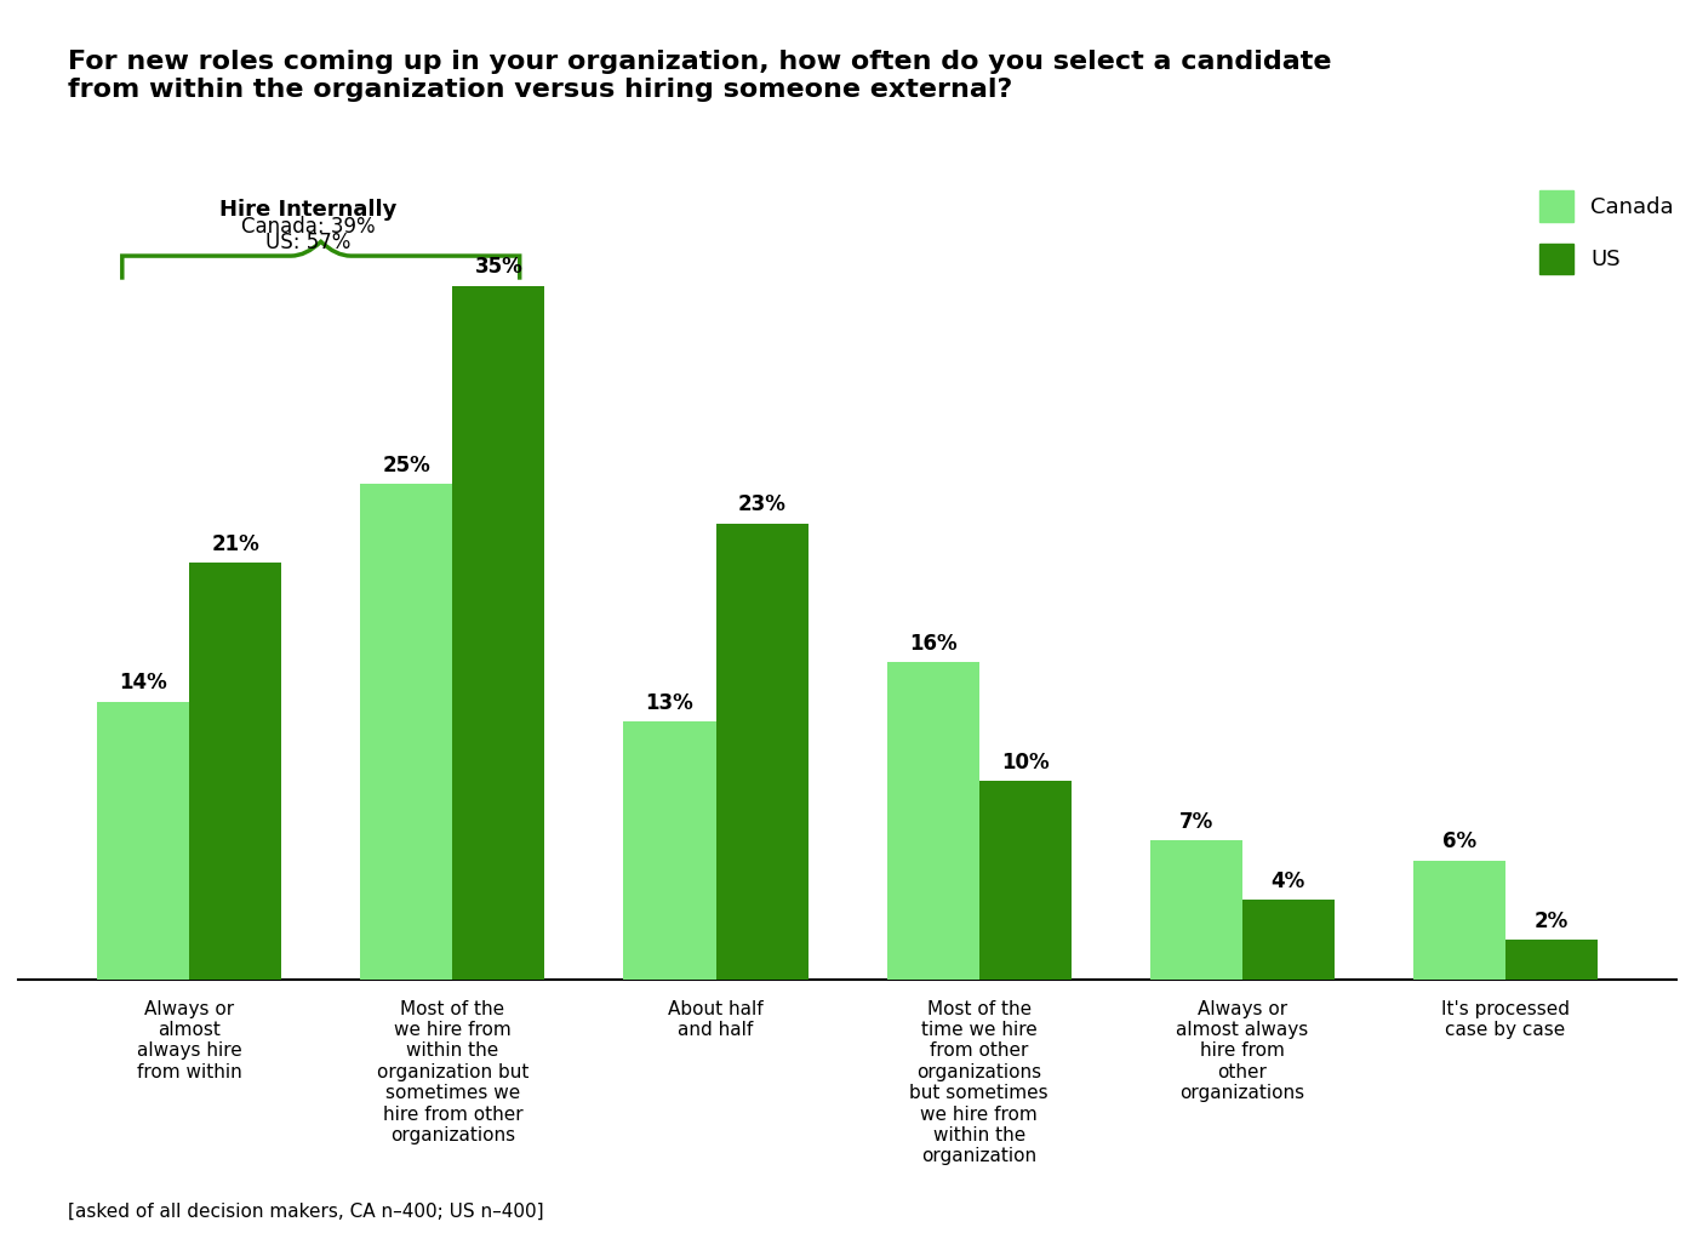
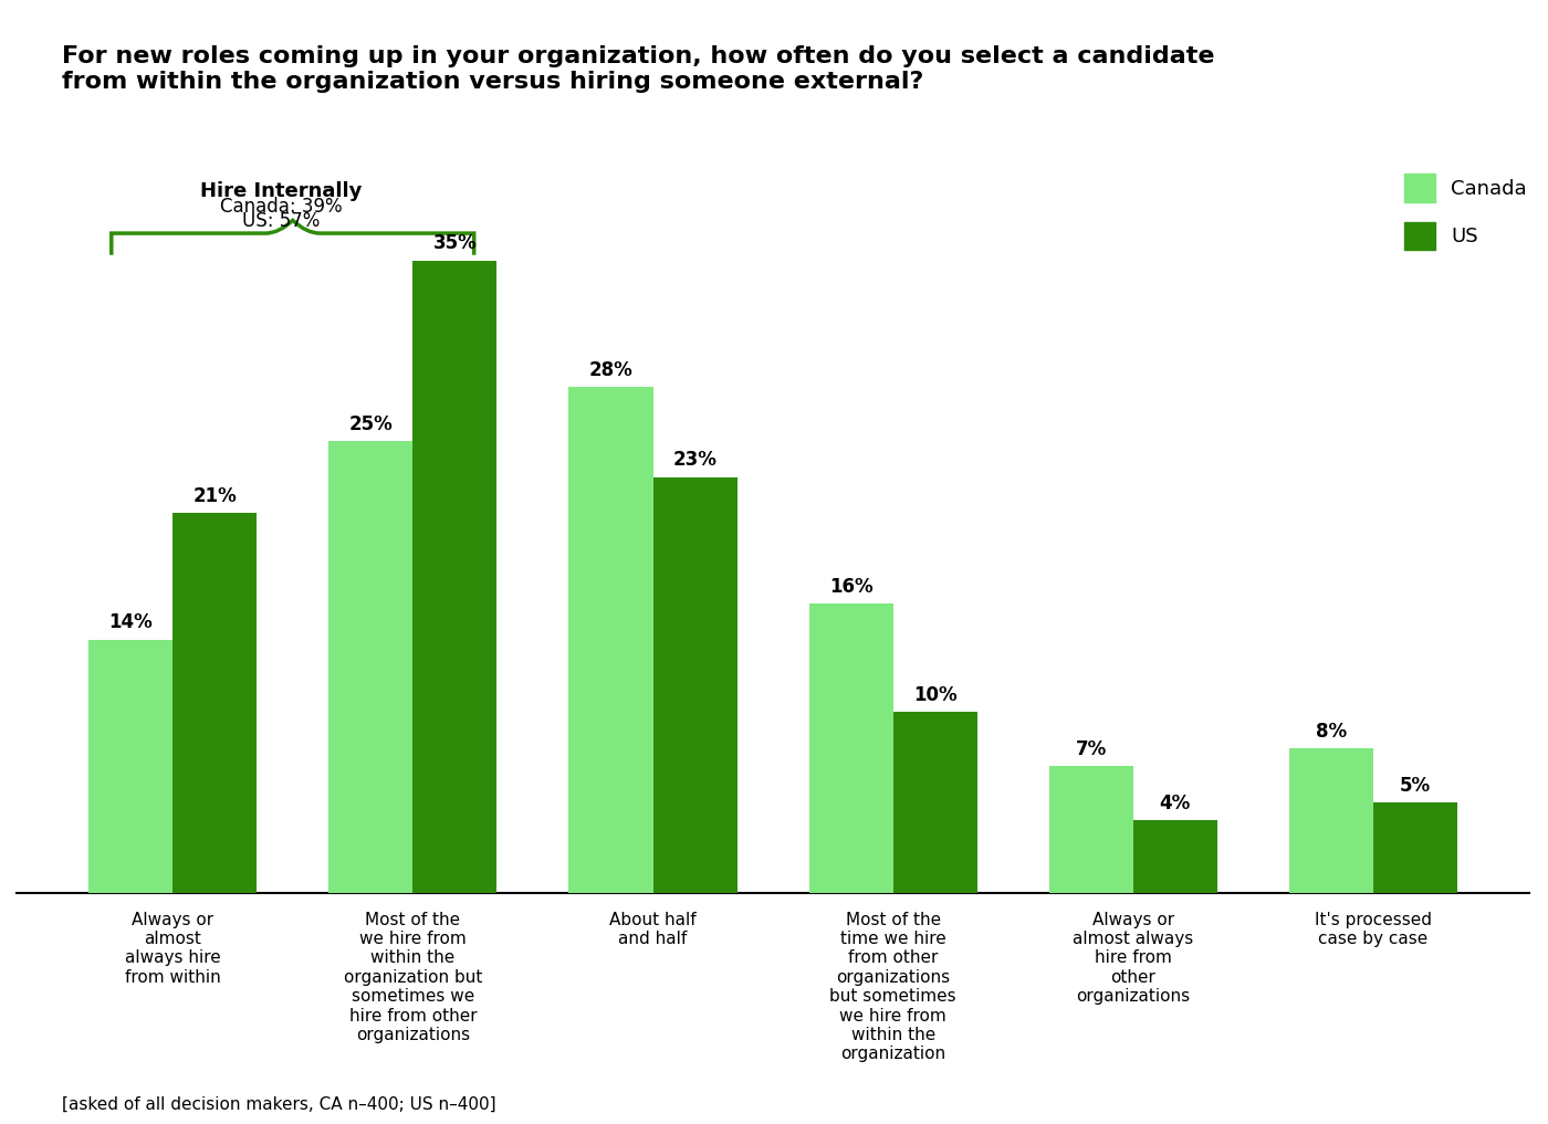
Canada/About half and half: 13% -> 28%
Canada/It's processed case by case: 6% -> 8%
US/It's processed case by case: 2% -> 5%
